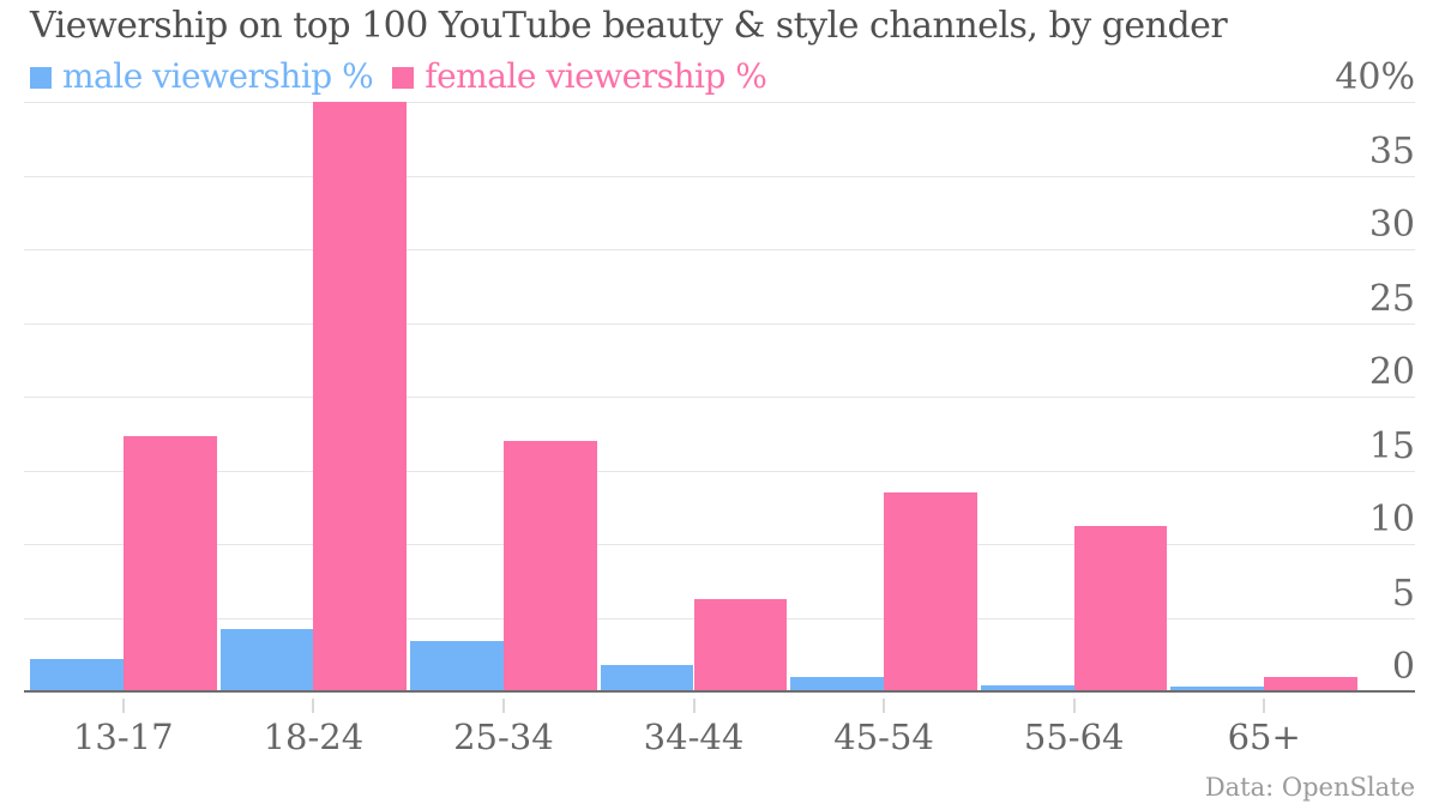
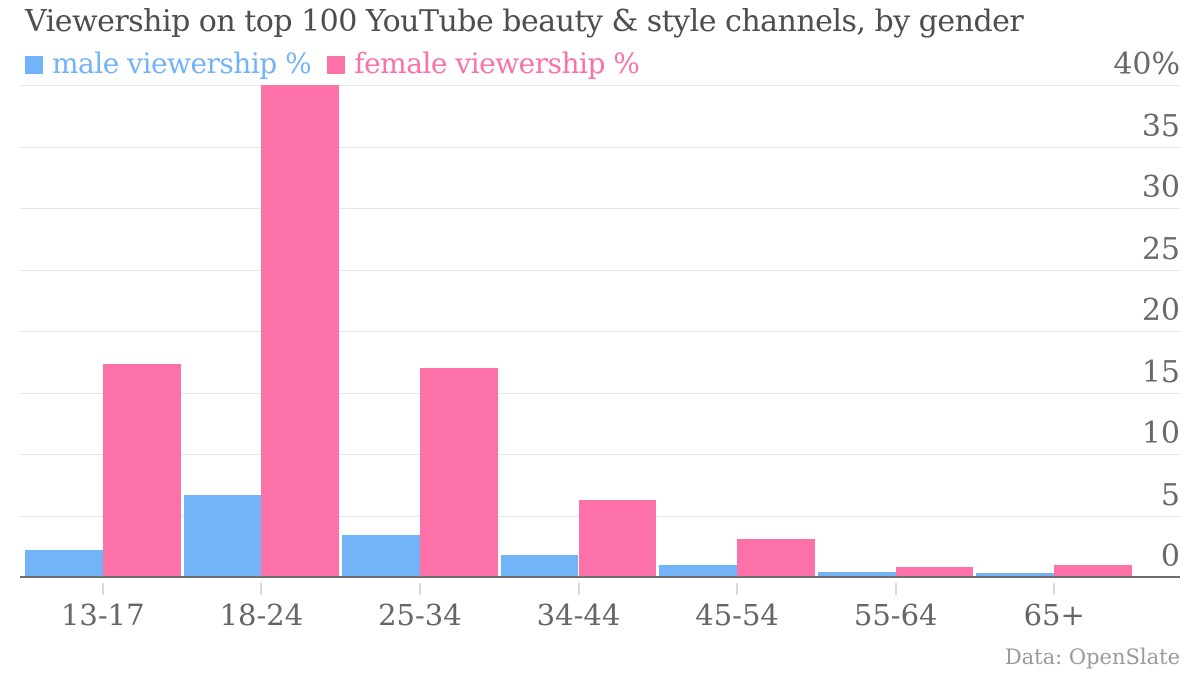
male viewership %/18-24: 4.2% -> 6.7%
female viewership %/45-54: 13.5% -> 3.1%
female viewership %/55-64: 11.2% -> 0.8%
